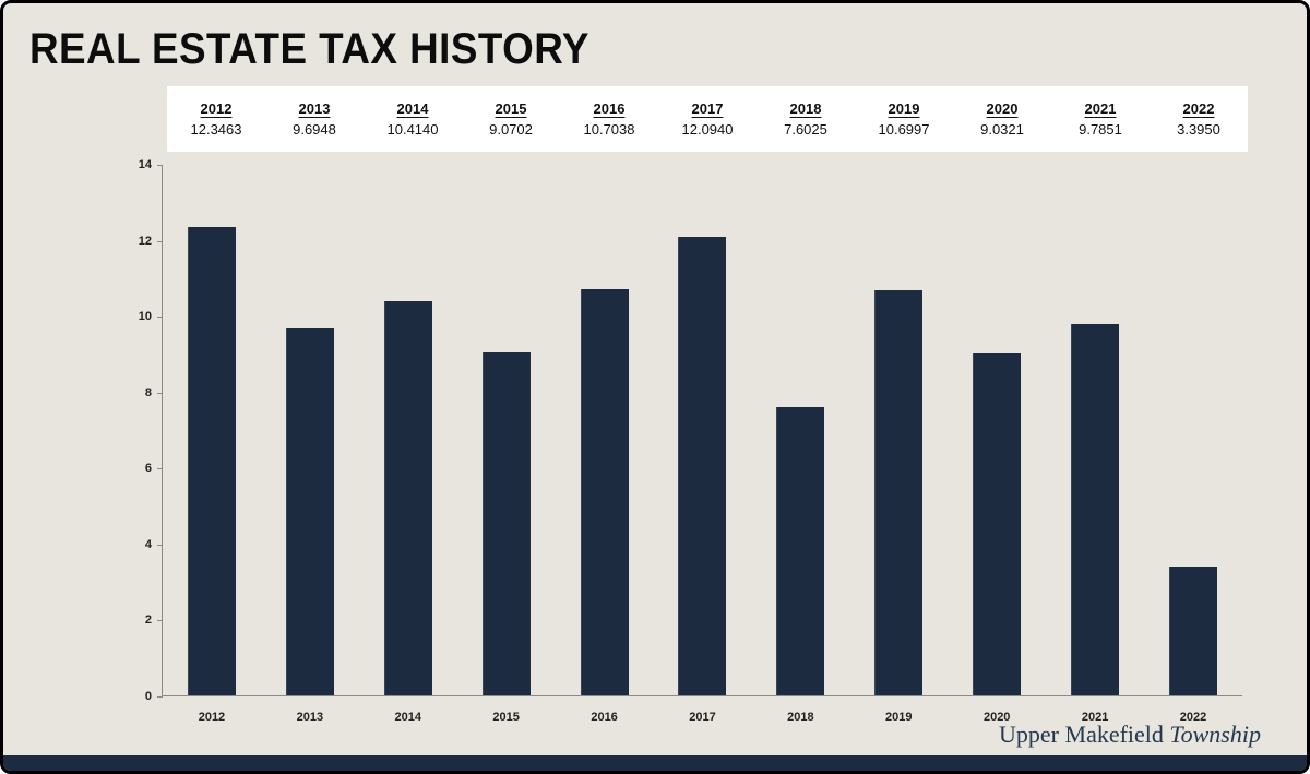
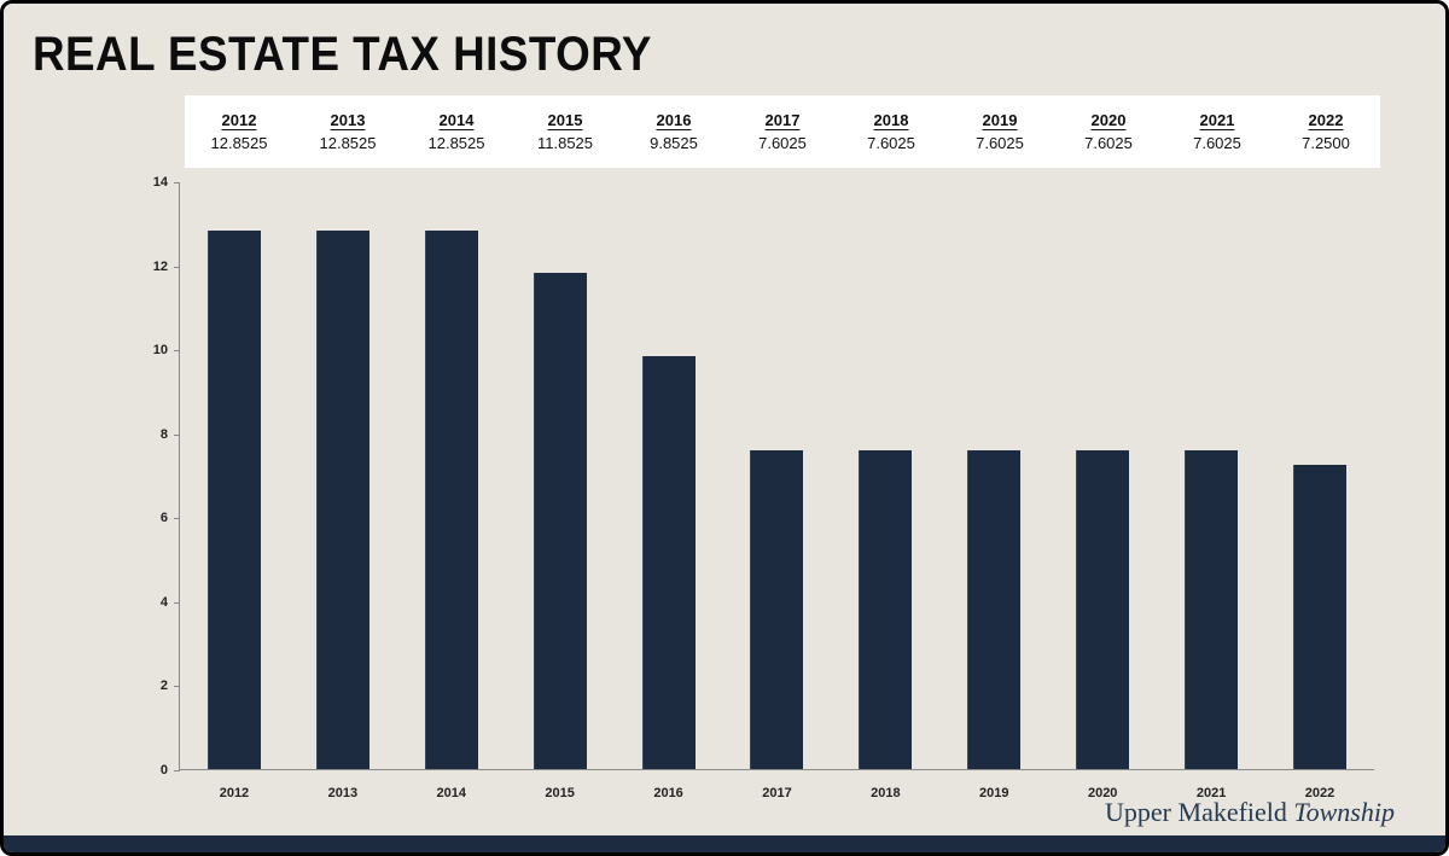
2012: 12.3463 -> 12.8525
2013: 9.6948 -> 12.8525
2014: 10.4140 -> 12.8525
2015: 9.0702 -> 11.8525
2016: 10.7038 -> 9.8525
2017: 12.0940 -> 7.6025
2019: 10.6997 -> 7.6025
2020: 9.0321 -> 7.6025
2021: 9.7851 -> 7.6025
2022: 3.3950 -> 7.2500
